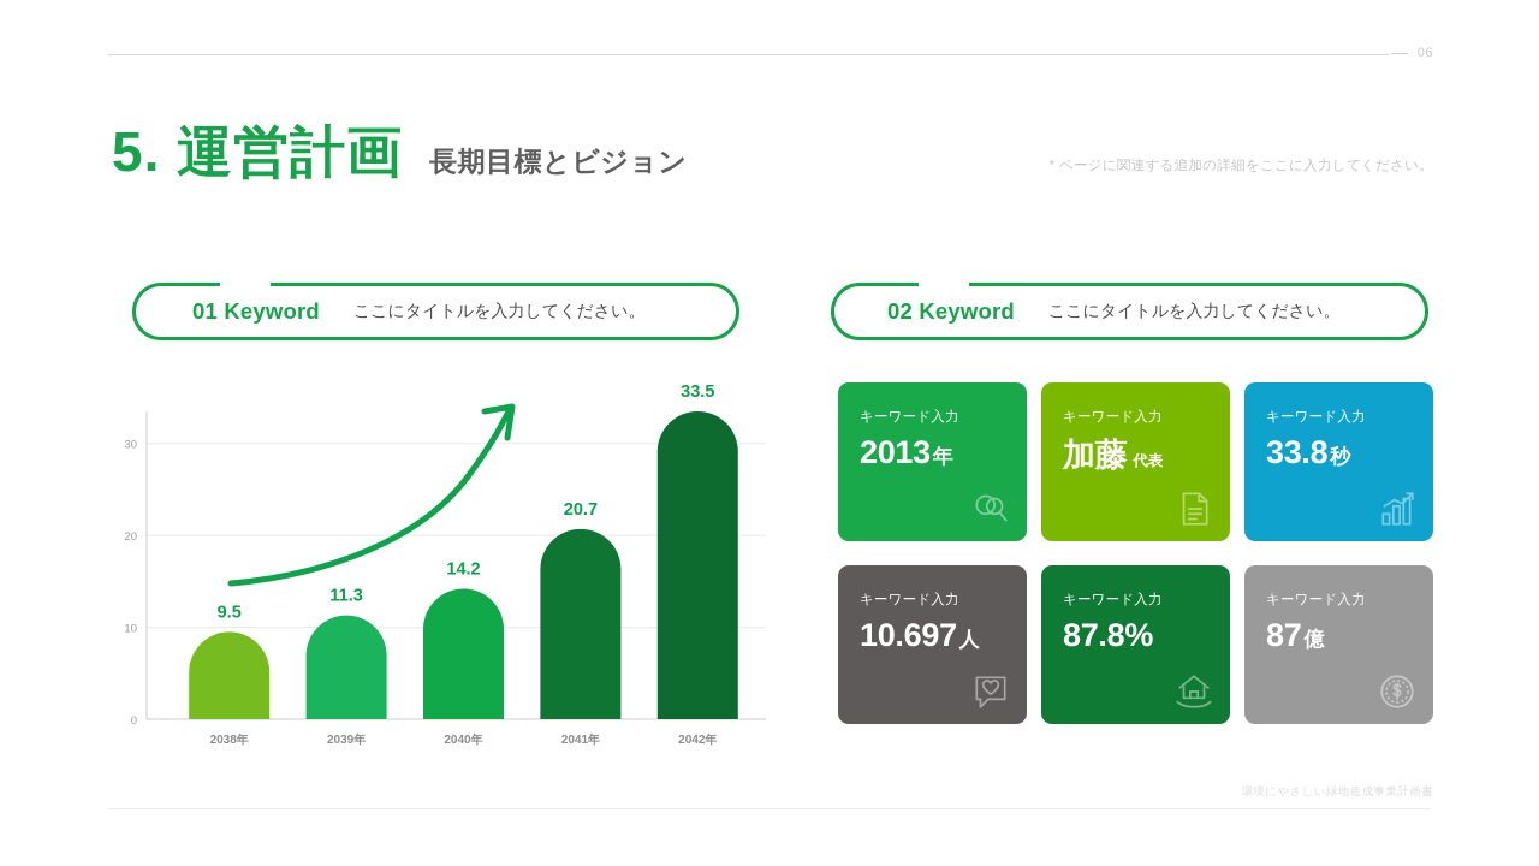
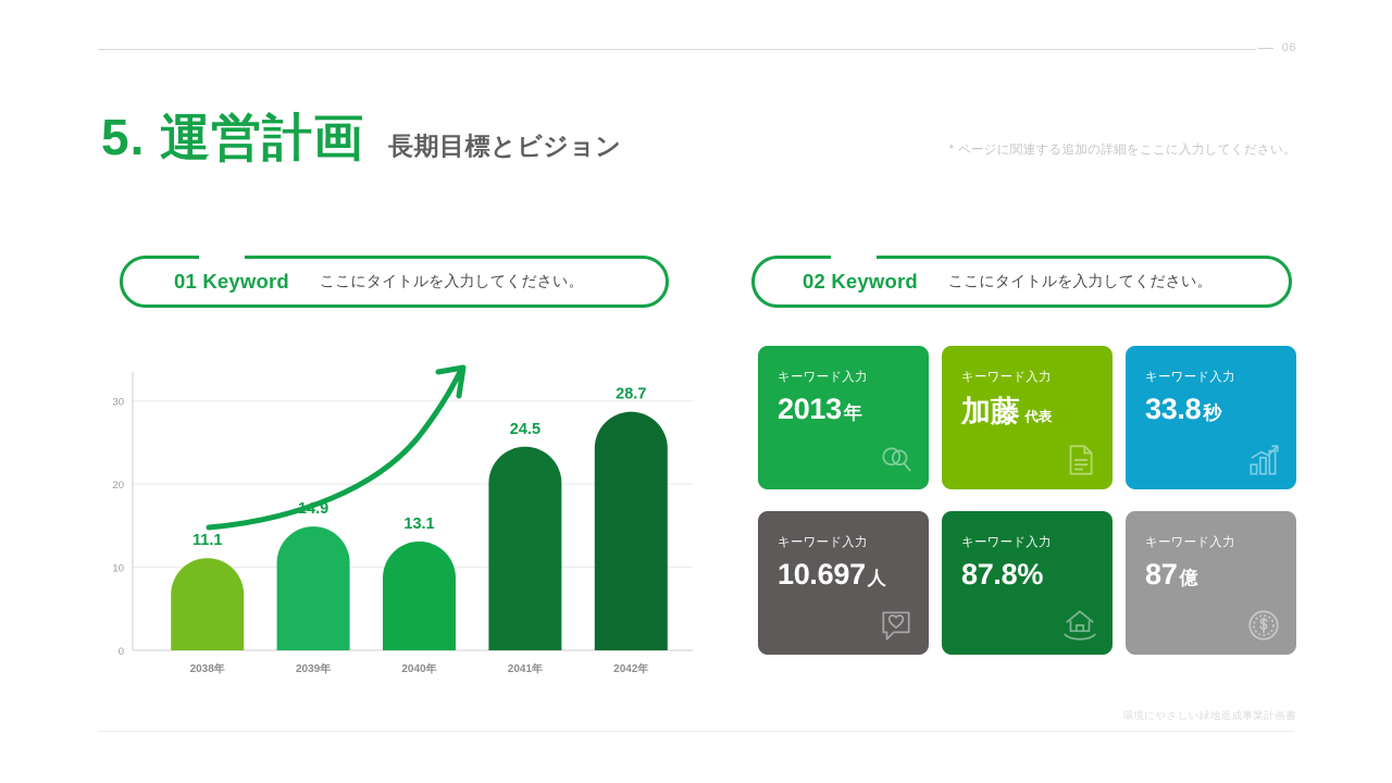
2038年: 9.5 -> 11.1
2039年: 11.3 -> 14.9
2040年: 14.2 -> 13.1
2041年: 20.7 -> 24.5
2042年: 33.5 -> 28.7
